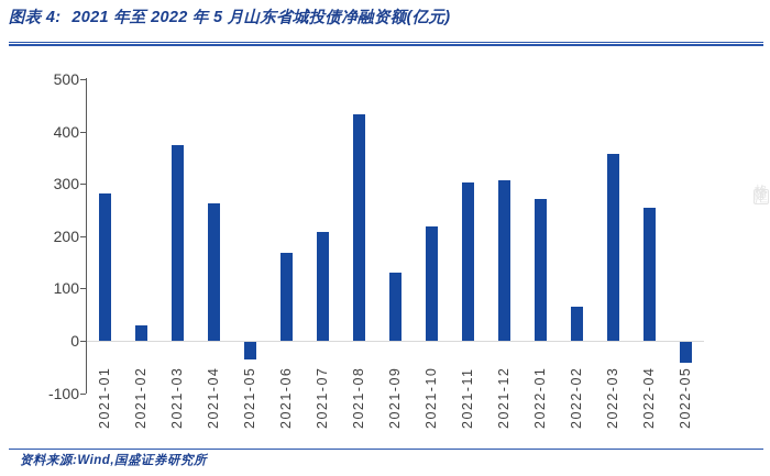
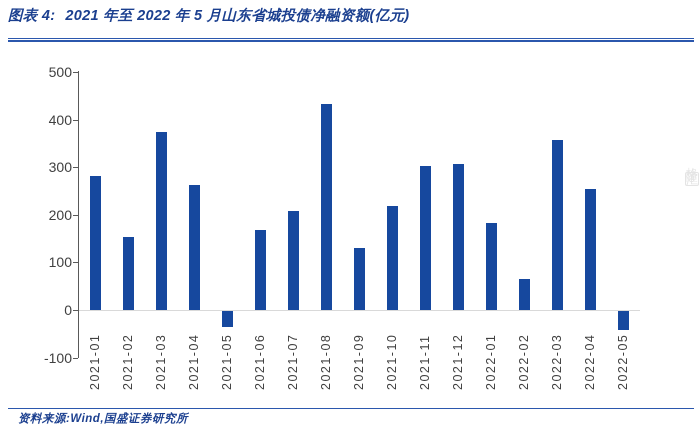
2021-02: 30 -> 150
2022-01: 270 -> 180
